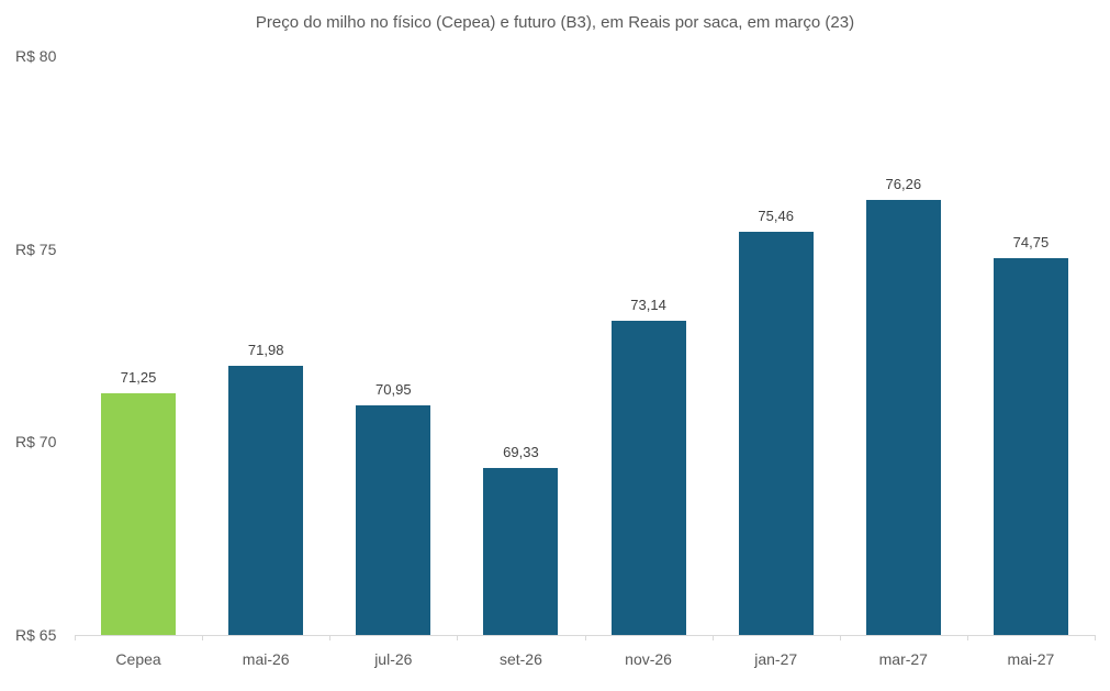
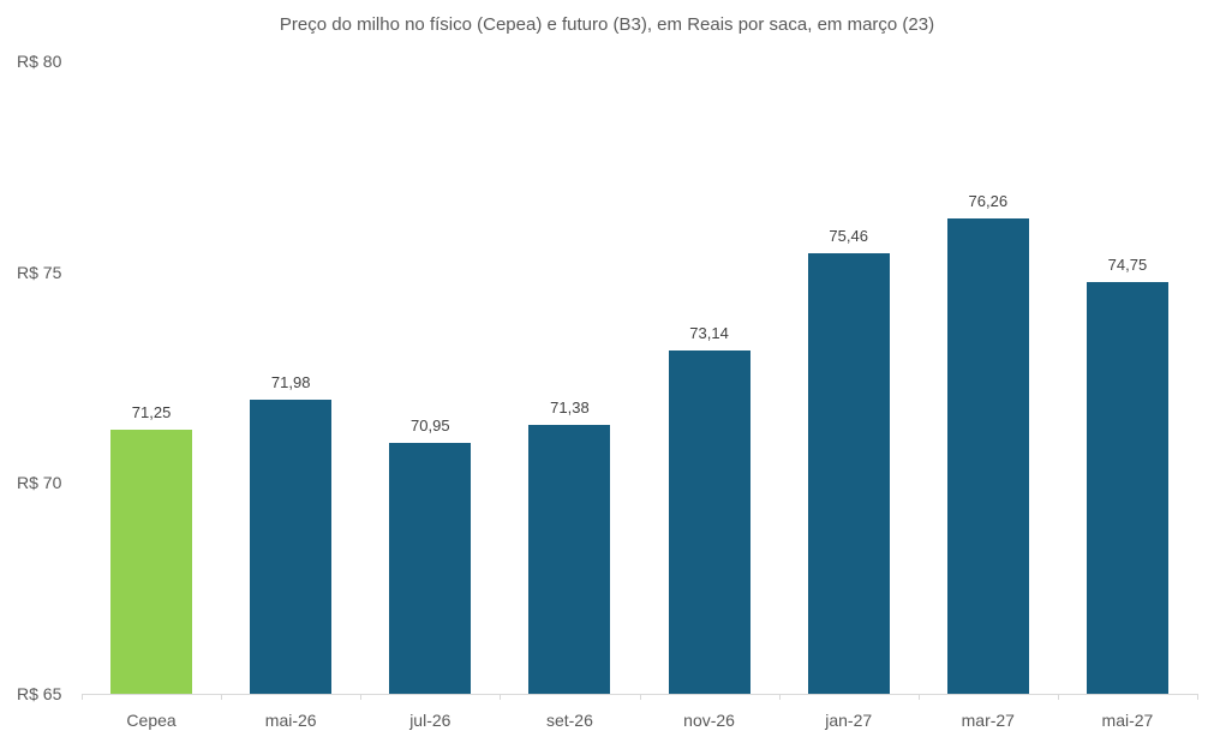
set-26: 69,33 -> 71,38
